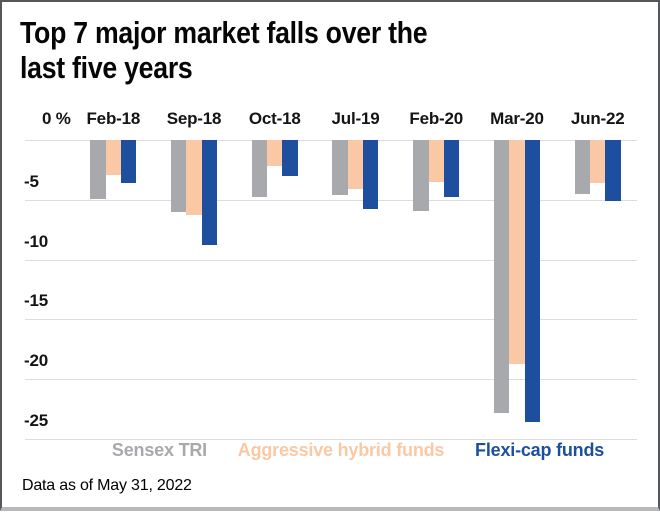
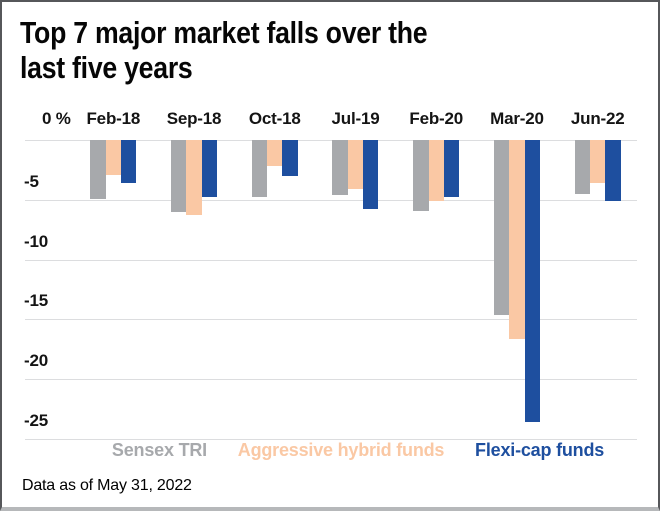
Flexi-cap funds/Sep-18: -8.8 -> -4.8
Aggressive hybrid funds/Feb-20: -3.5 -> -5.1
Sensex TRI/Mar-20: -22.8 -> -14.6
Aggressive hybrid funds/Mar-20: -18.7 -> -16.6
